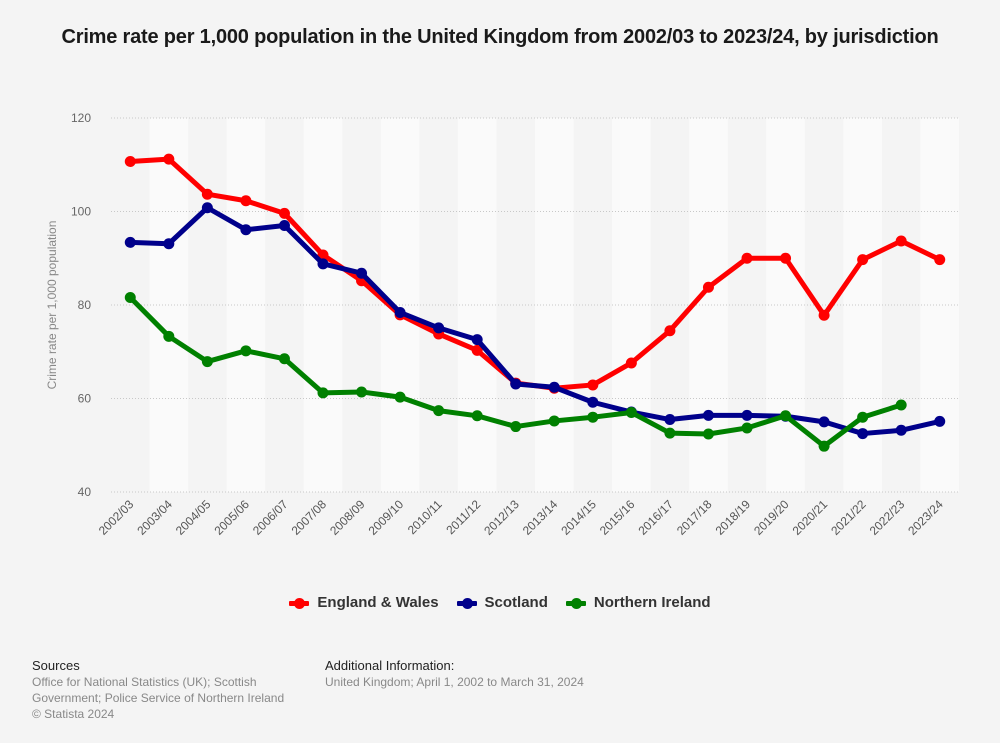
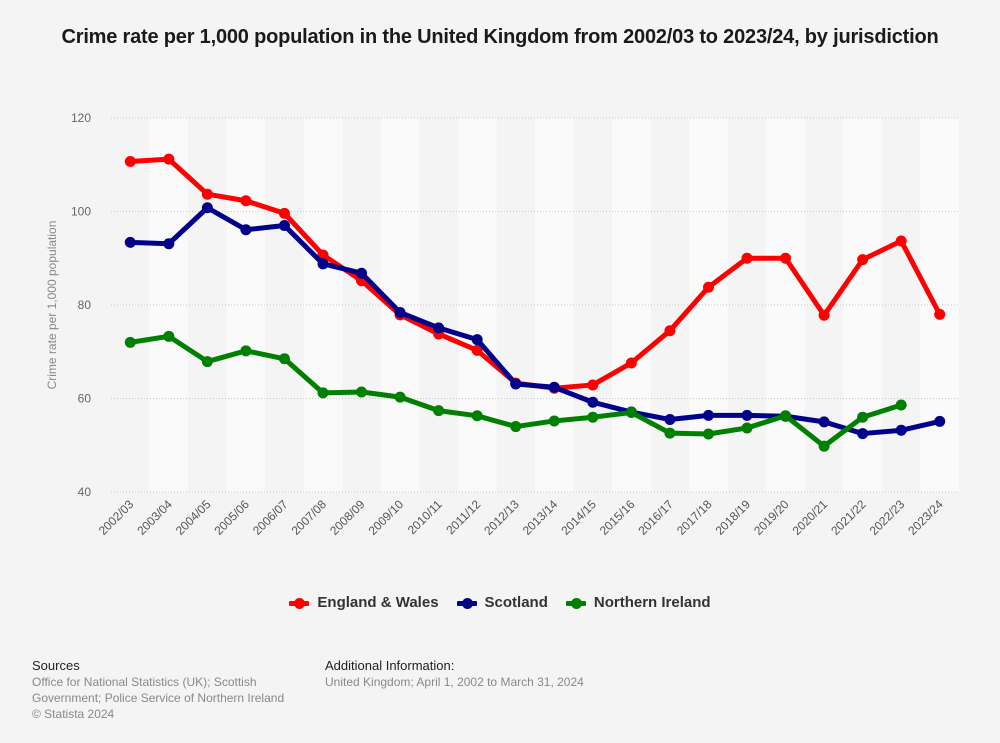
Northern Ireland/2002/03: 82 -> 72
England & Wales/2023/24: 90 -> 78
